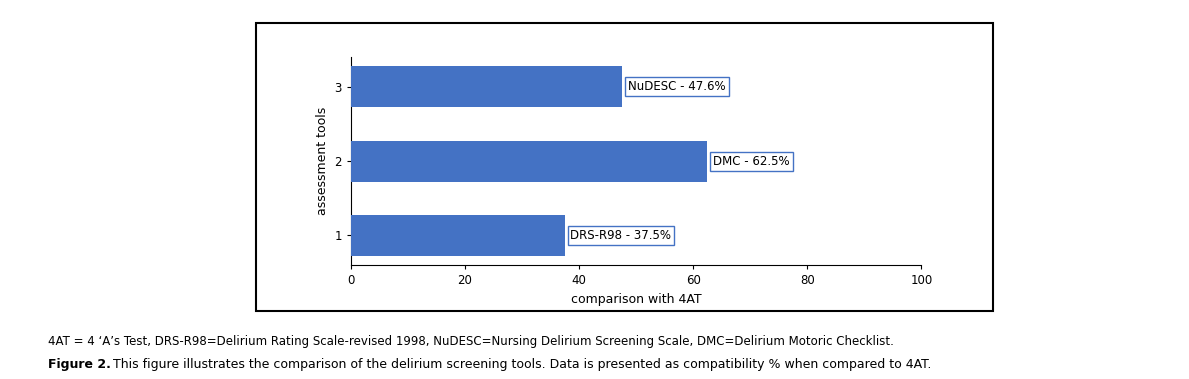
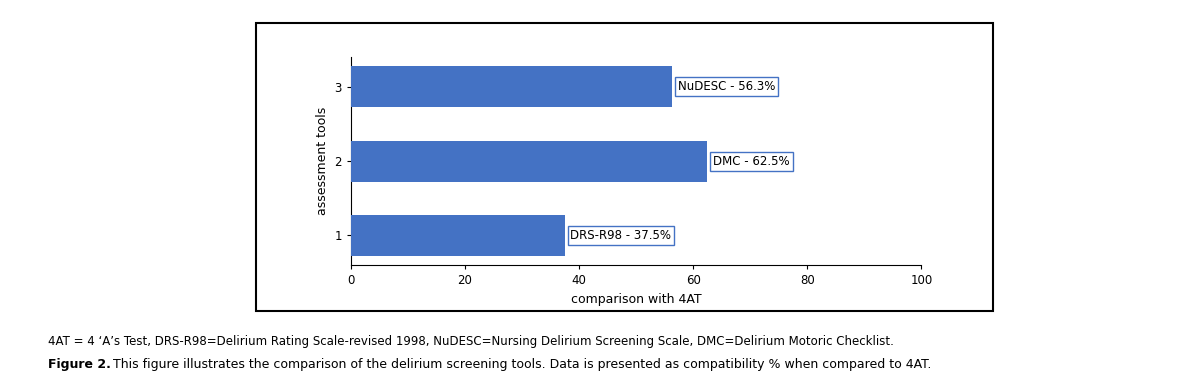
3: 47.6% -> 56.3%
